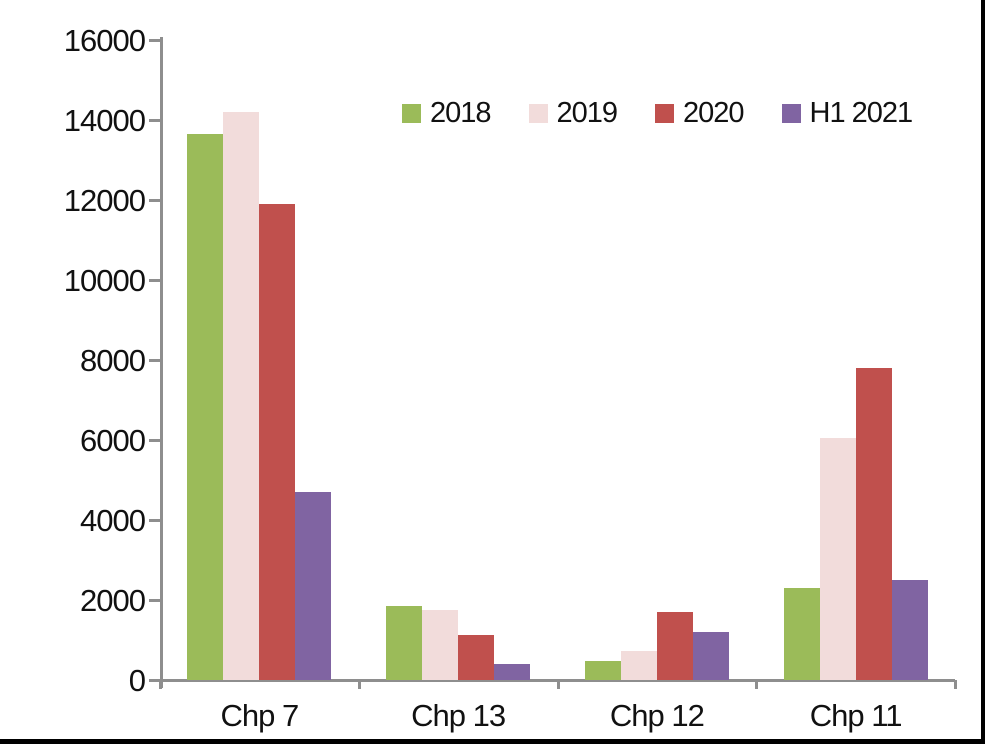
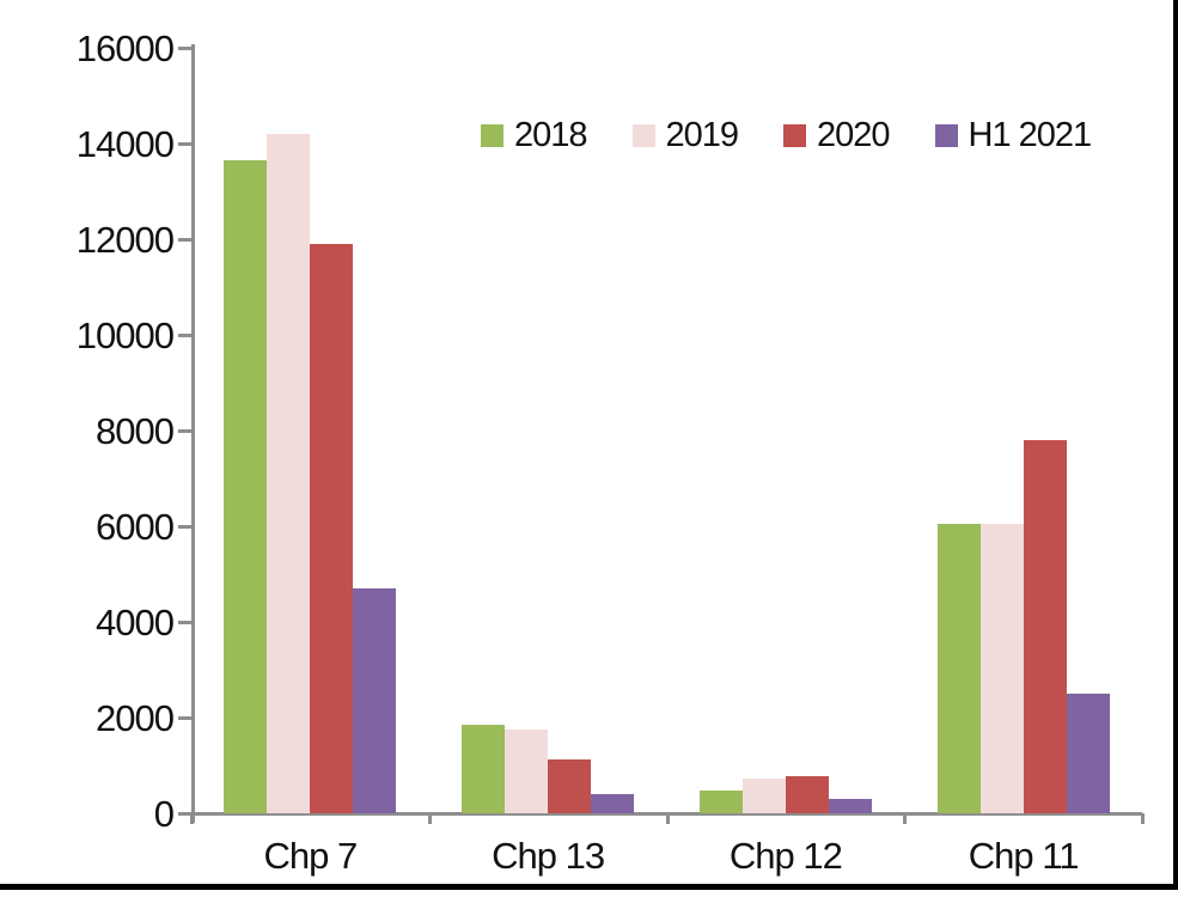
2020/Chp 12: 1700 -> 800
H1 2021/Chp 12: 1200 -> 300
2018/Chp 11: 2300 -> 6000
